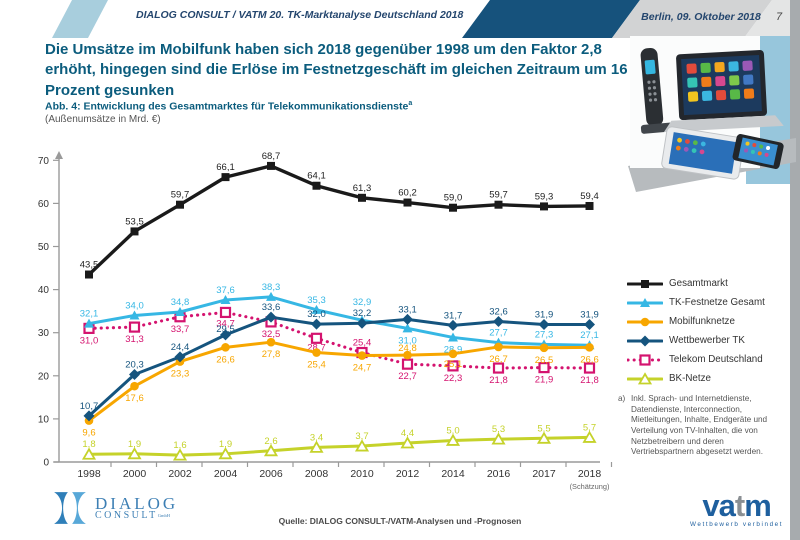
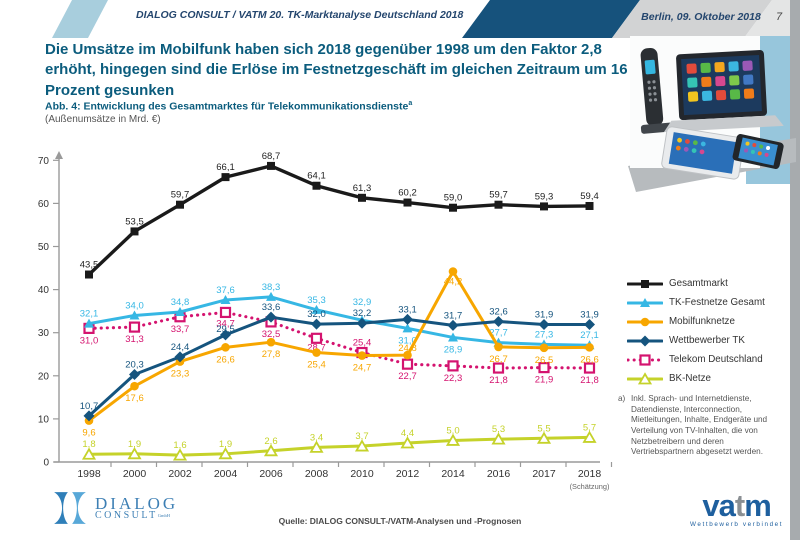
Mobilfunknetze/2014: 25,1 -> 44,2
